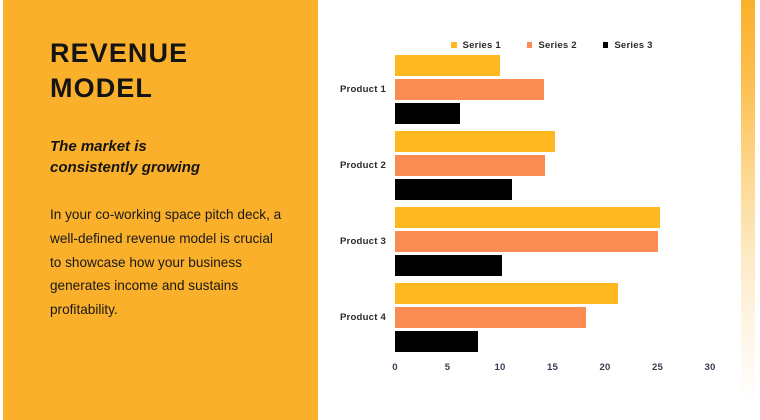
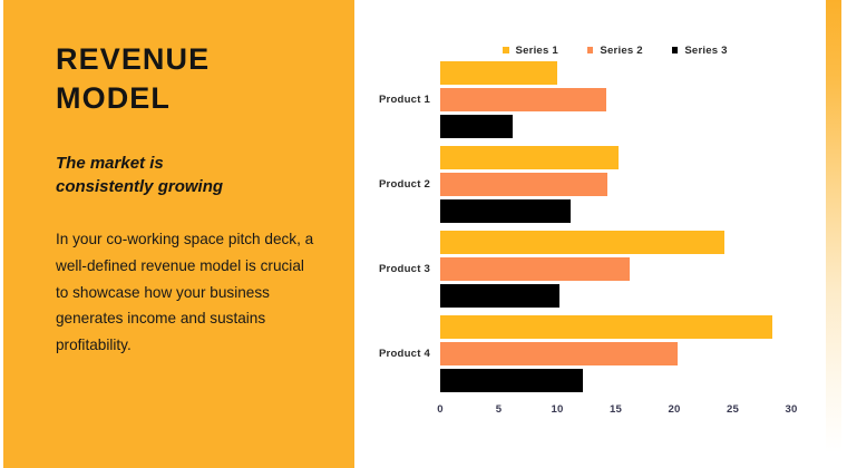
Series 1/Product 3: 25.2 -> 24.3
Series 2/Product 3: 25.0 -> 16.2
Series 1/Product 4: 21.2 -> 28.4
Series 2/Product 4: 18.2 -> 20.3
Series 3/Product 4: 7.9 -> 12.2
